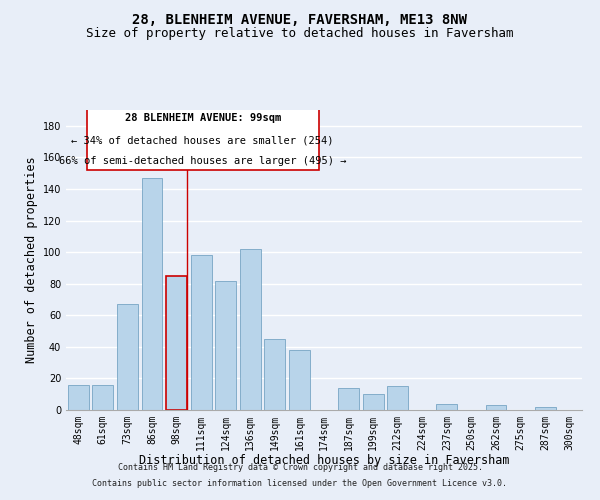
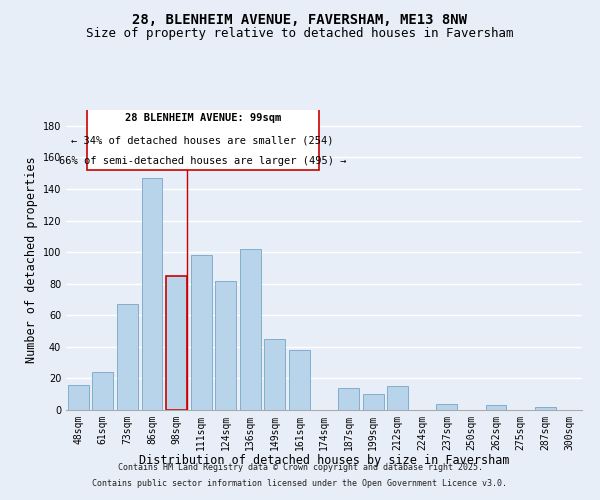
61sqm: 16 -> 24
